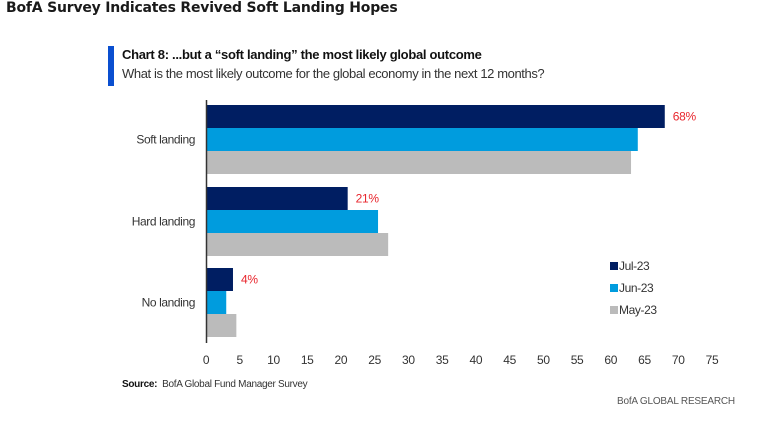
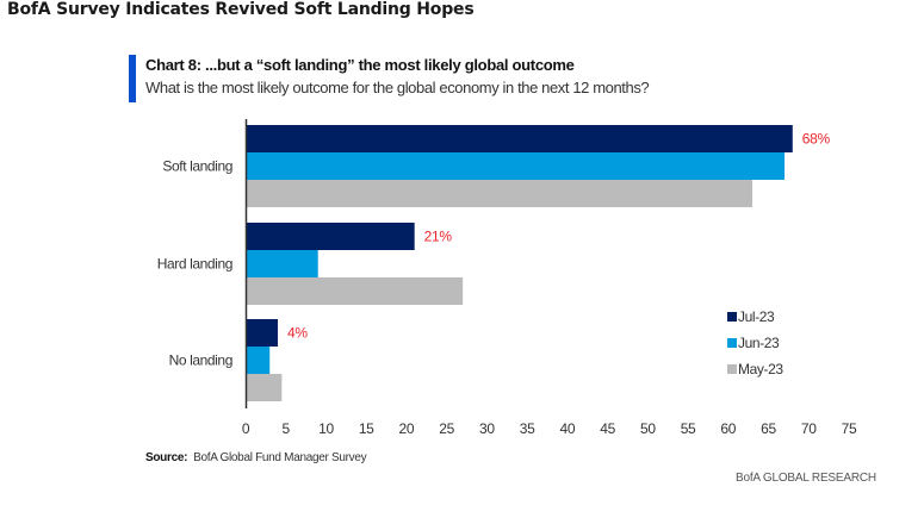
Jun-23/Soft landing: 64 -> 67
Jun-23/Hard landing: 26 -> 9
